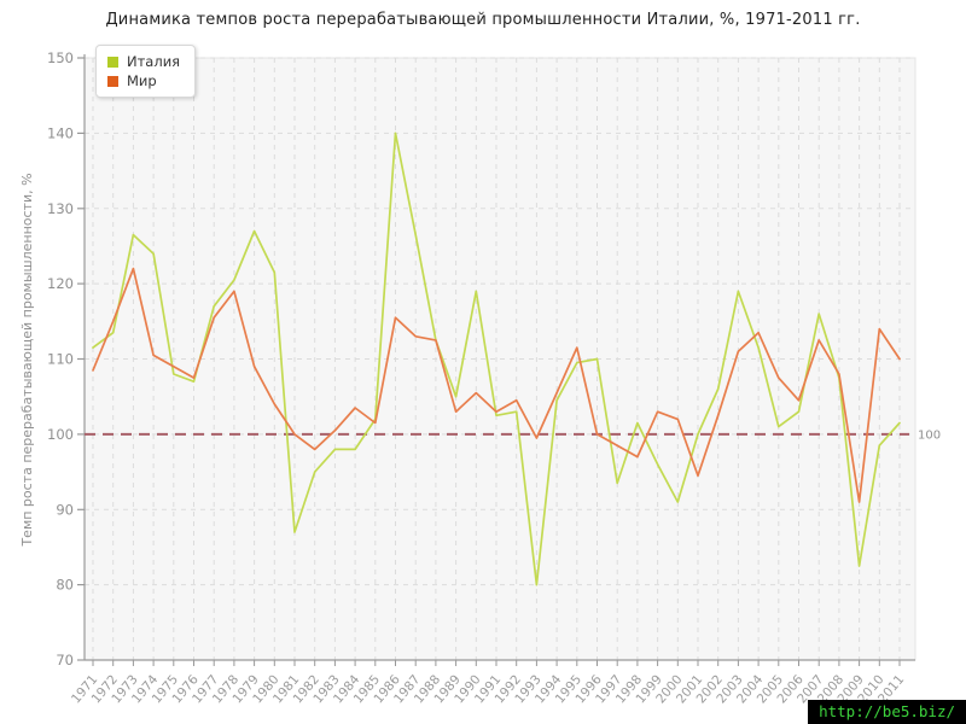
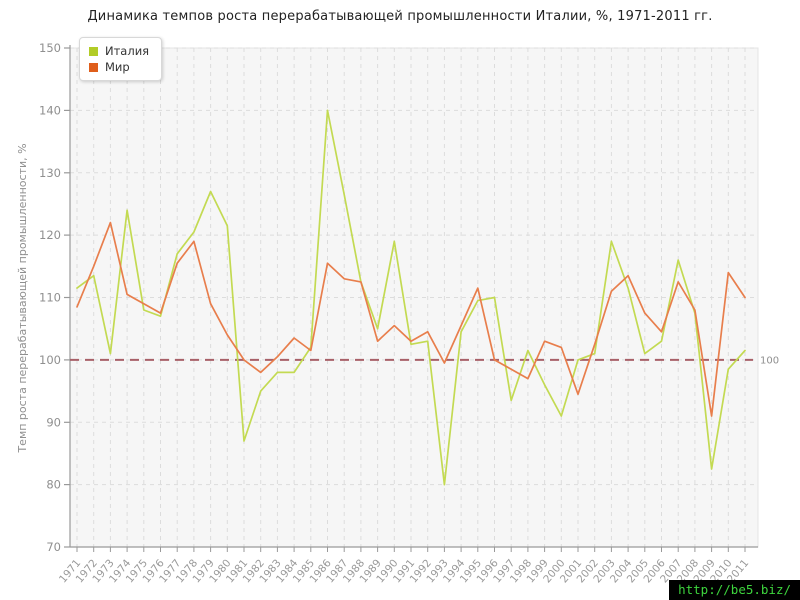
Италия/1973: 126 -> 101
Италия/2002: 106 -> 101
